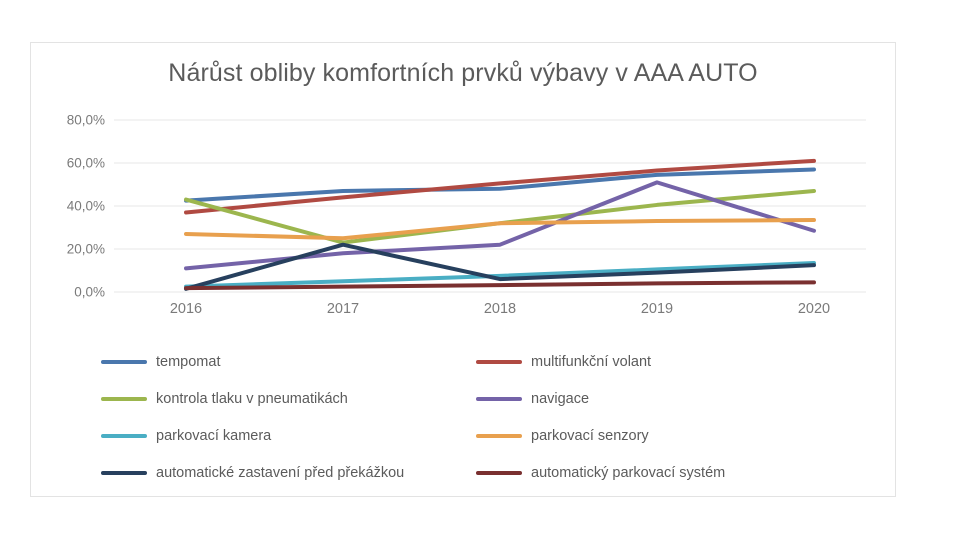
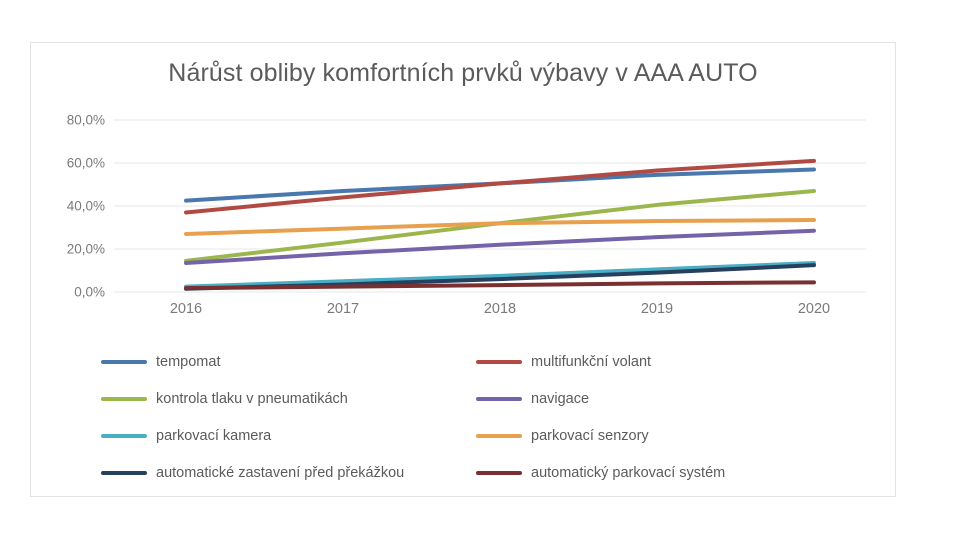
kontrola tlaku v pneumatikách/2016: 43% -> 14%
navigace/2016: 11% -> 14%
parkovací senzory/2017: 25% -> 30%
automatické zastavení před překážkou/2017: 22% -> 4%
tempomat/2018: 48% -> 50%
navigace/2019: 51% -> 26%
